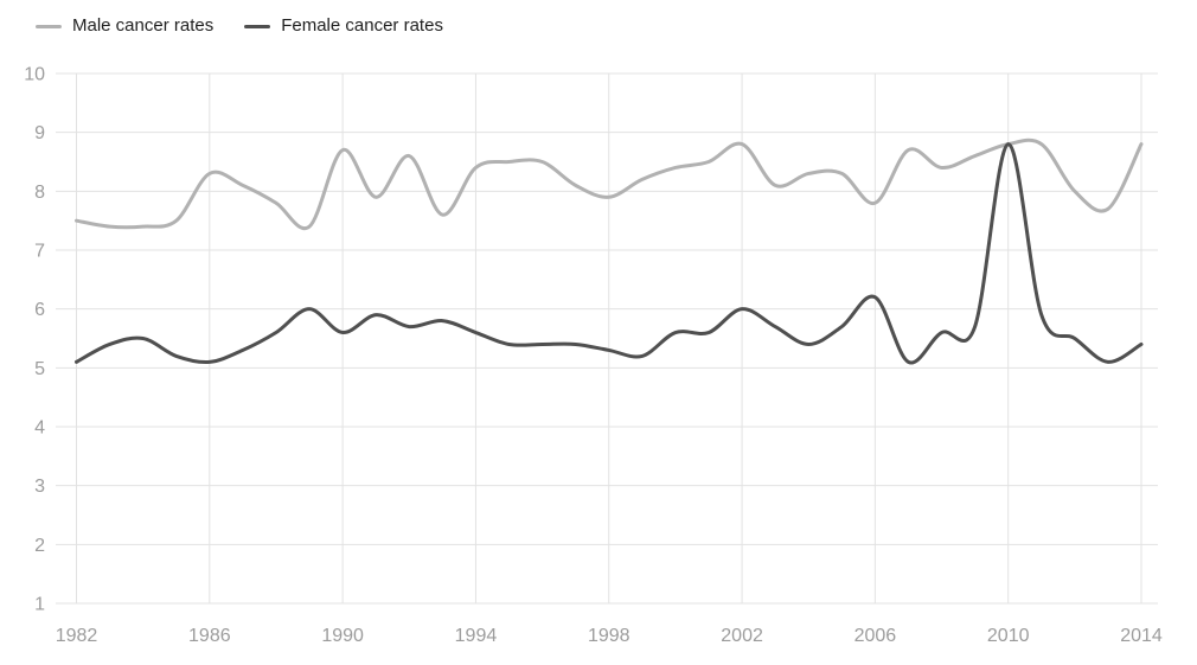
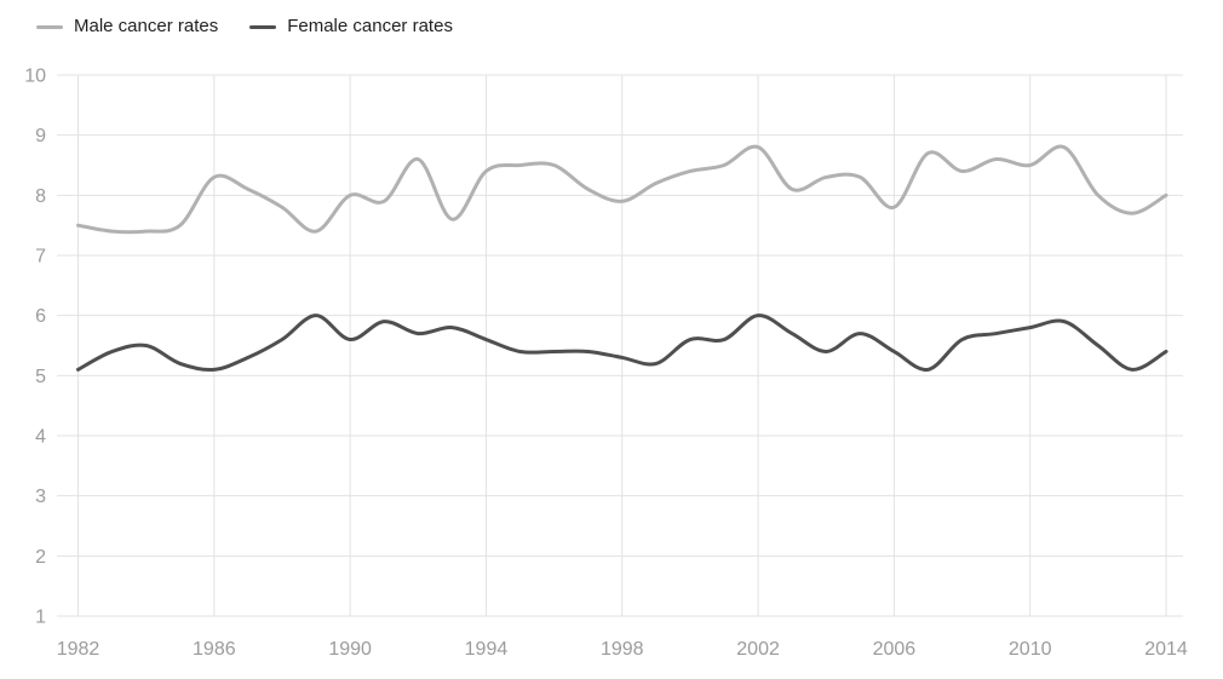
Male cancer rates/1990: 8.7 -> 8.0
Female cancer rates/2006: 6.2 -> 5.4
Male cancer rates/2010: 8.8 -> 8.5
Female cancer rates/2010: 8.8 -> 5.8
Male cancer rates/2014: 8.8 -> 8.0
